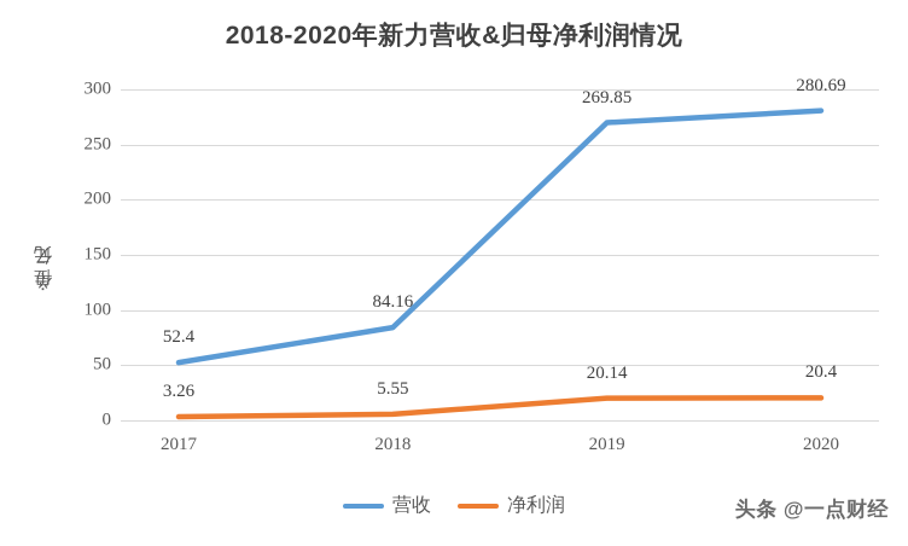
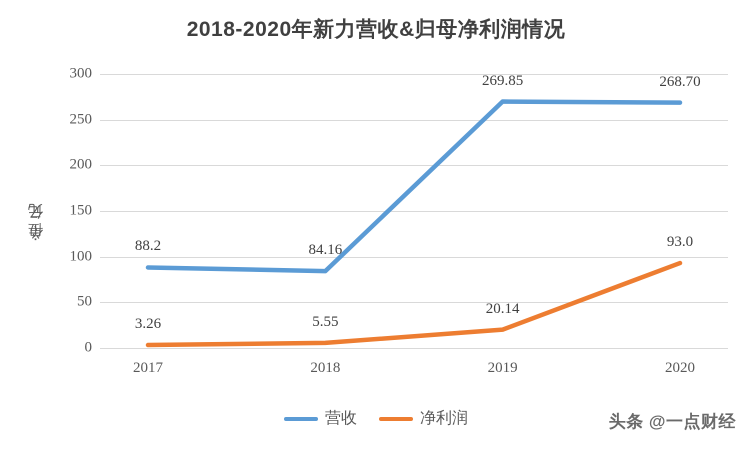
营收/2017: 52.4 -> 88.2
营收/2020: 280.69 -> 268.70
净利润/2020: 20.4 -> 93.0
